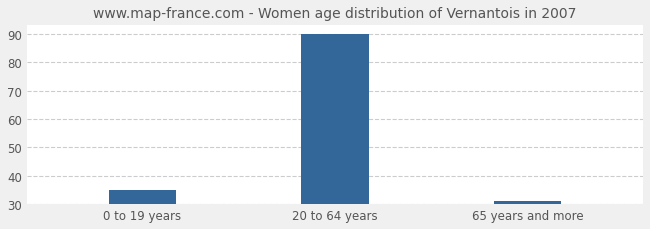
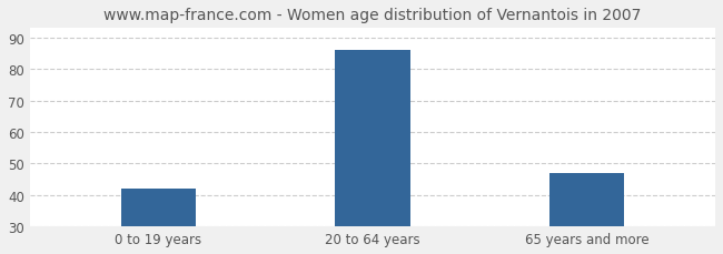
0 to 19 years: 35 -> 42
20 to 64 years: 90 -> 86
65 years and more: 31 -> 47
